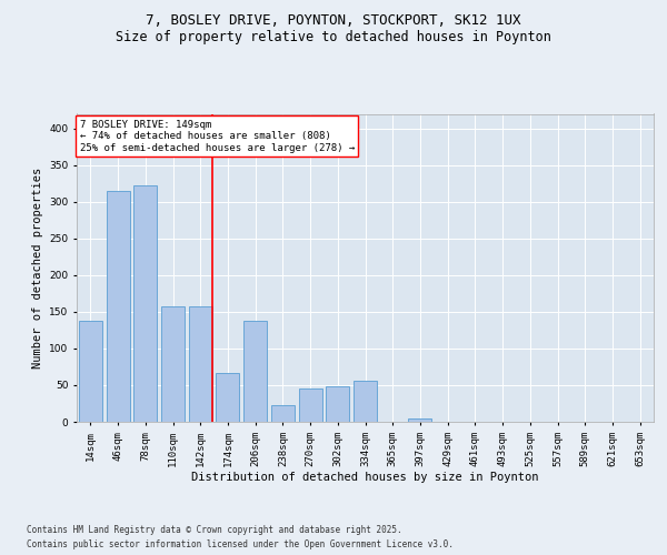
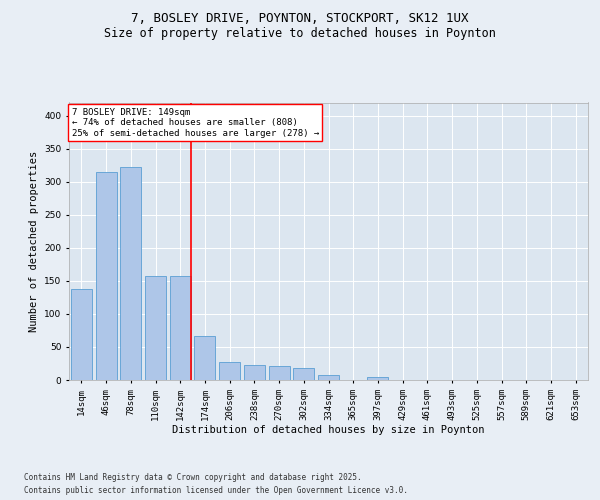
206sqm: 138 -> 28
270sqm: 46 -> 21
302sqm: 48 -> 18
334sqm: 56 -> 8
